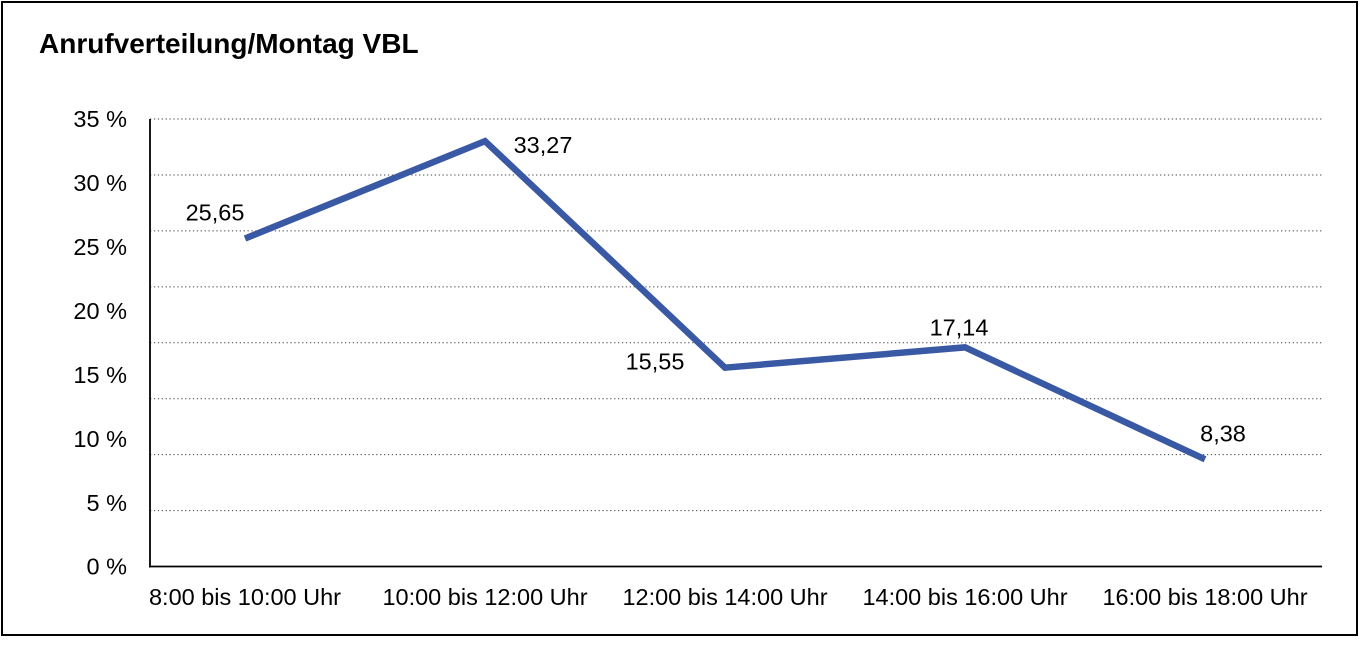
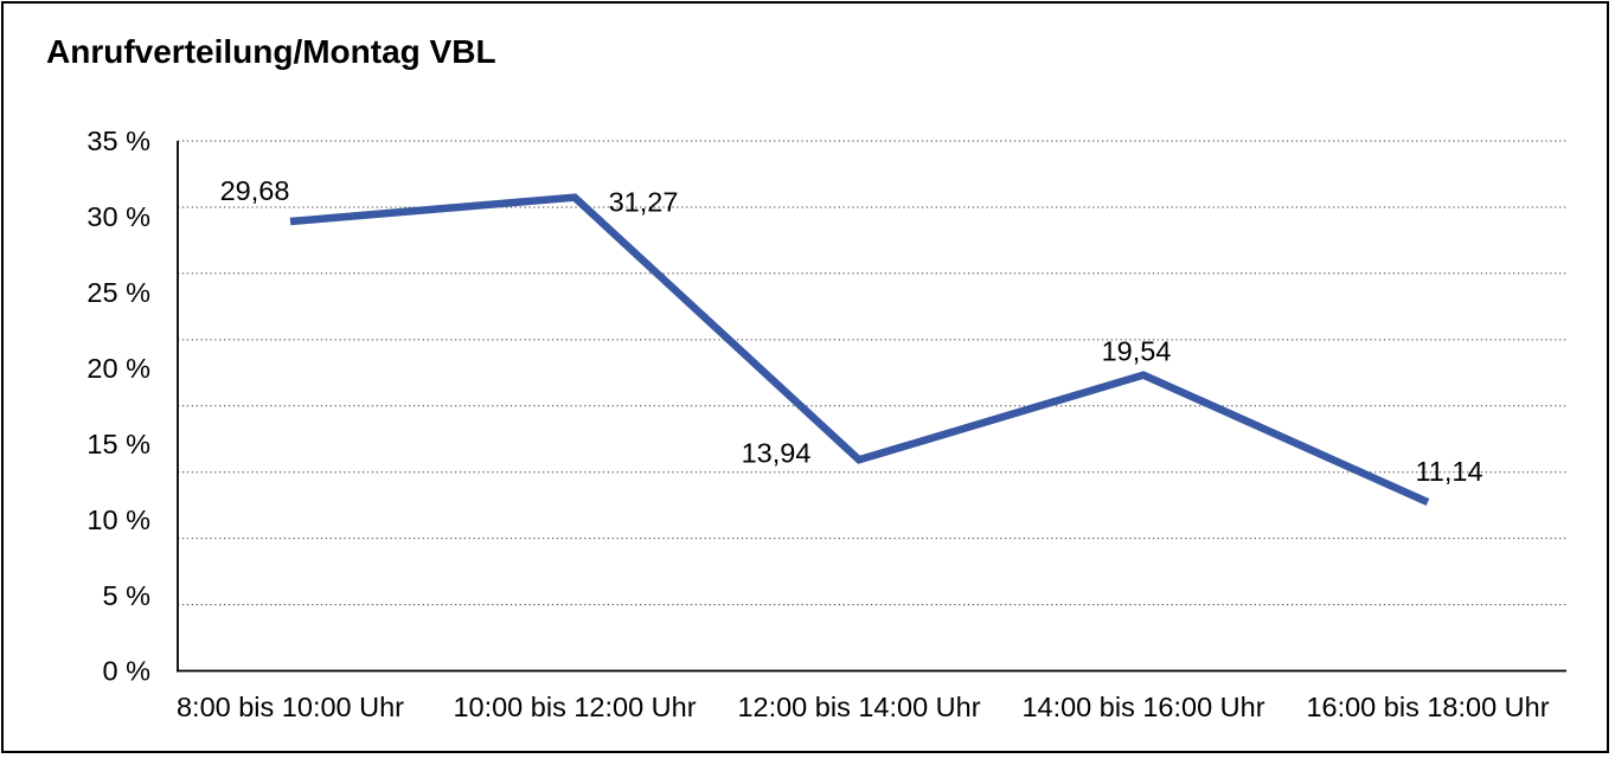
8:00 bis 10:00 Uhr: 25,65 -> 29,68
10:00 bis 12:00 Uhr: 33,27 -> 31,27
12:00 bis 14:00 Uhr: 15,55 -> 13,94
14:00 bis 16:00 Uhr: 17,14 -> 19,54
16:00 bis 18:00 Uhr: 8,38 -> 11,14
